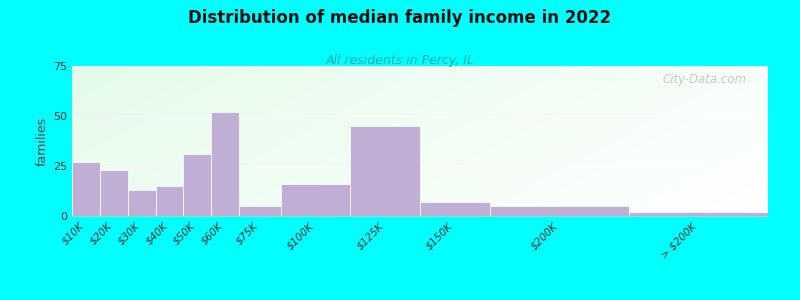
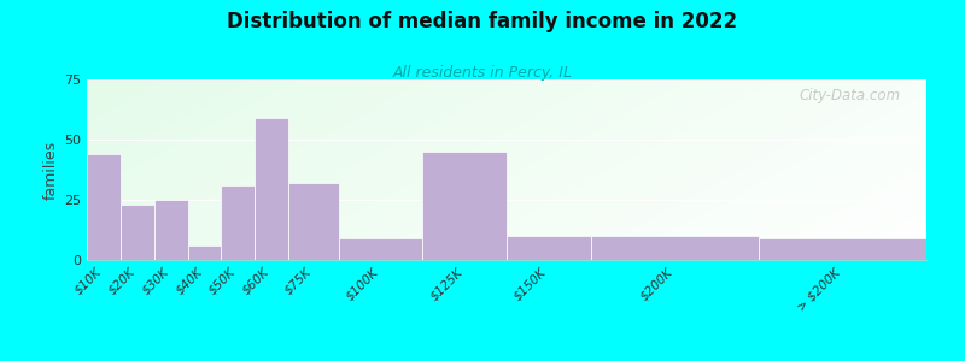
$10K: 27 -> 44
$30K: 13 -> 25
$40K: 15 -> 6
$60K: 52 -> 59
$75K: 5 -> 32
$100K: 16 -> 9
$150K: 7 -> 10
$200K: 5 -> 10
> $200K: 2 -> 9
